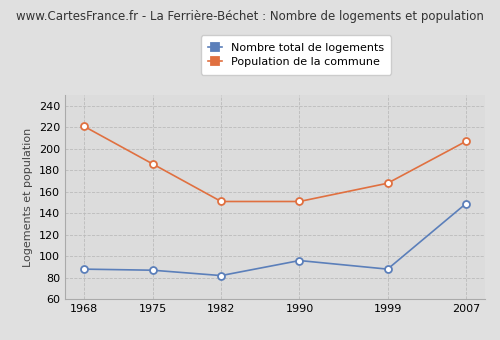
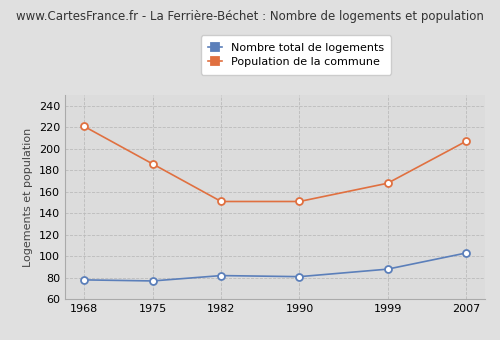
Nombre total de logements/1968: 88 -> 78
Nombre total de logements/1975: 87 -> 77
Nombre total de logements/1990: 96 -> 81
Nombre total de logements/2007: 149 -> 103
